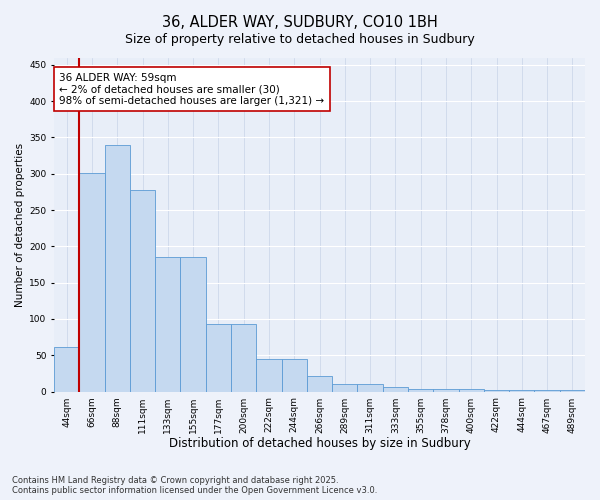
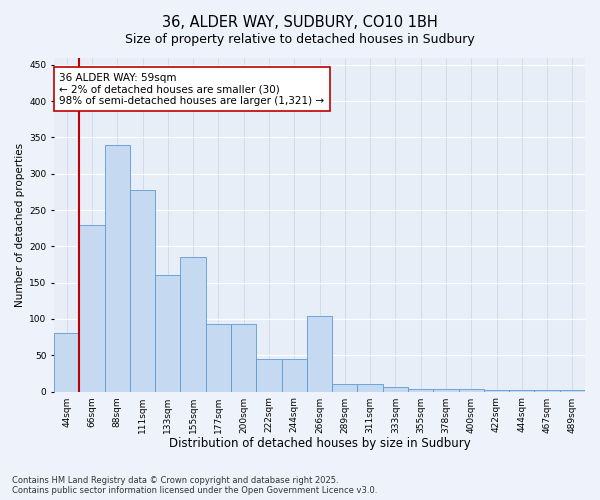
44sqm: 62 -> 80
66sqm: 301 -> 230
133sqm: 185 -> 160
266sqm: 21 -> 104
